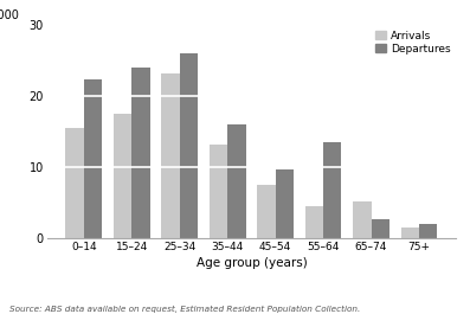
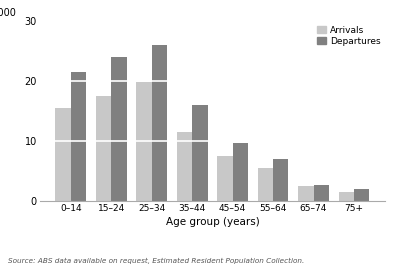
Departures/0–14: 22.4 -> 21.5
Arrivals/25–34: 23.2 -> 19.8
Arrivals/35–44: 13.2 -> 11.5
Arrivals/55–64: 4.6 -> 5.5
Departures/55–64: 13.6 -> 7.0
Arrivals/65–74: 5.2 -> 2.5
